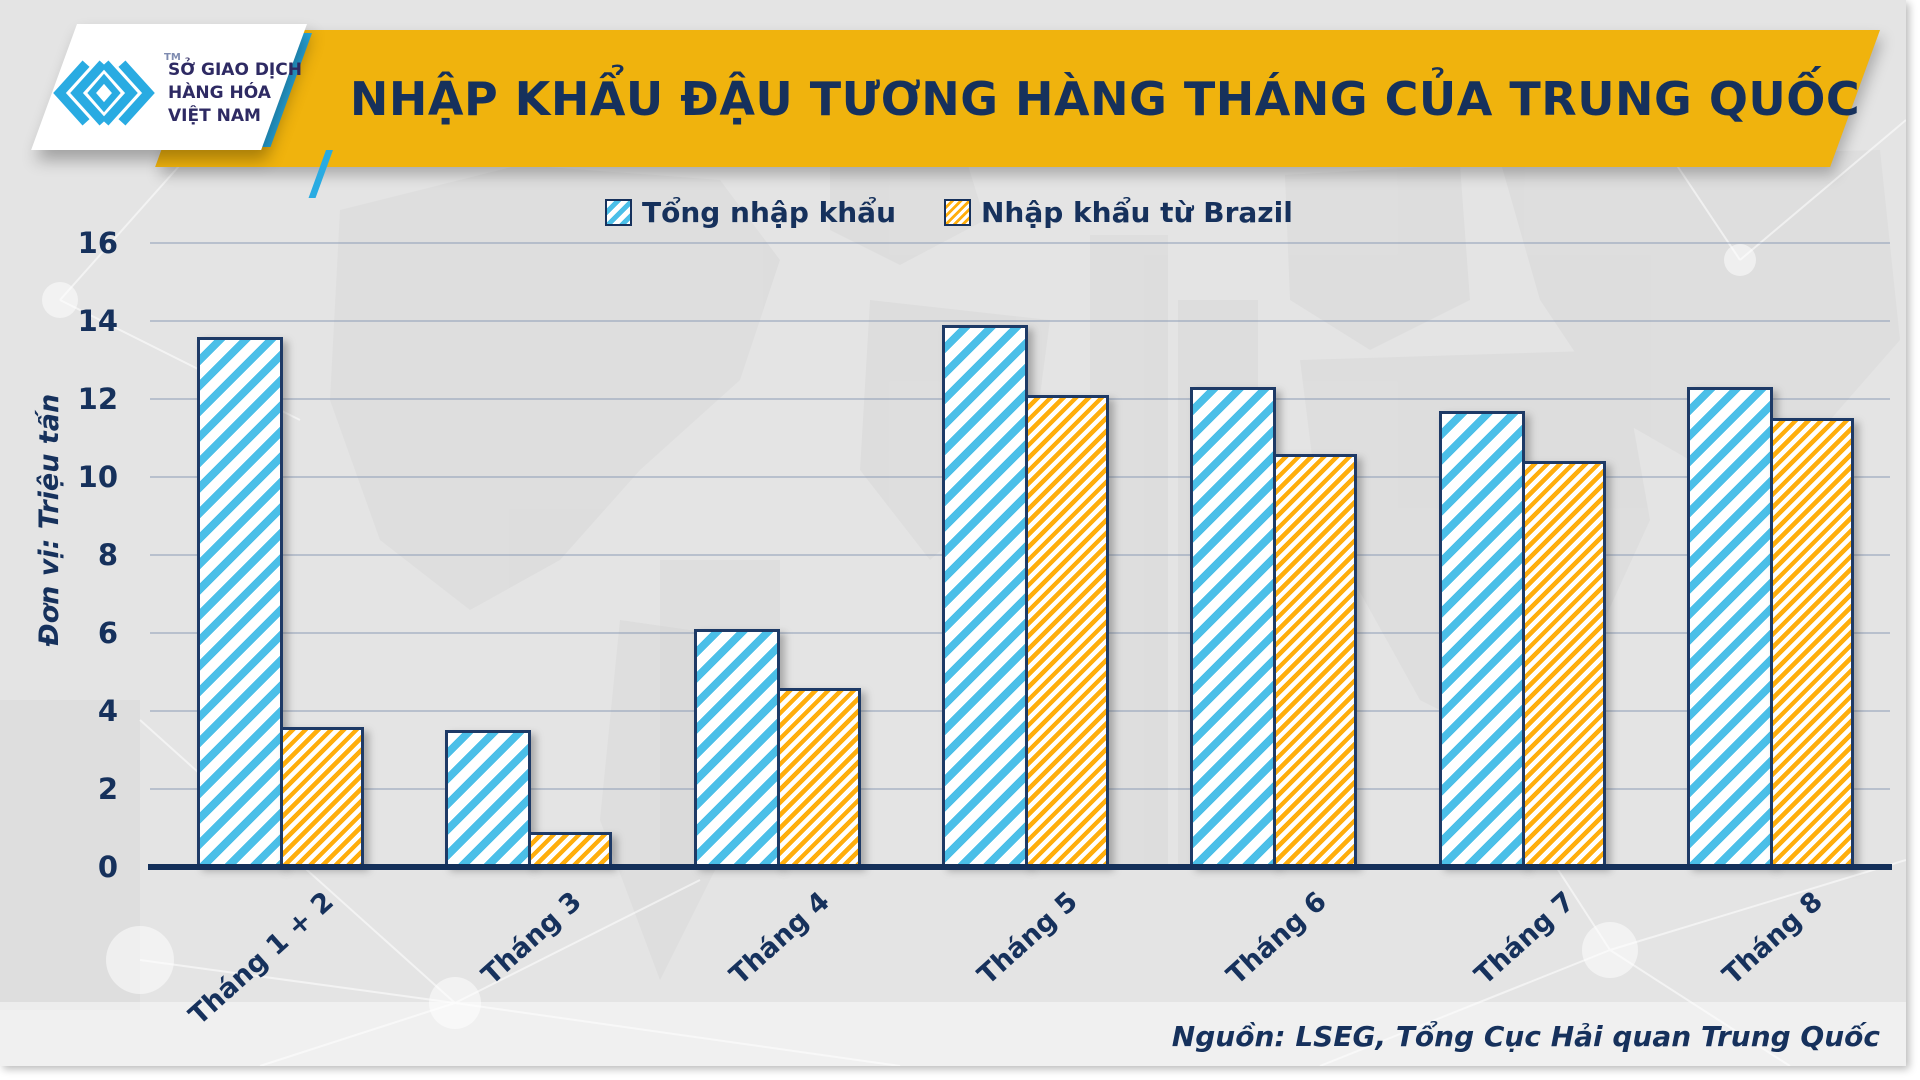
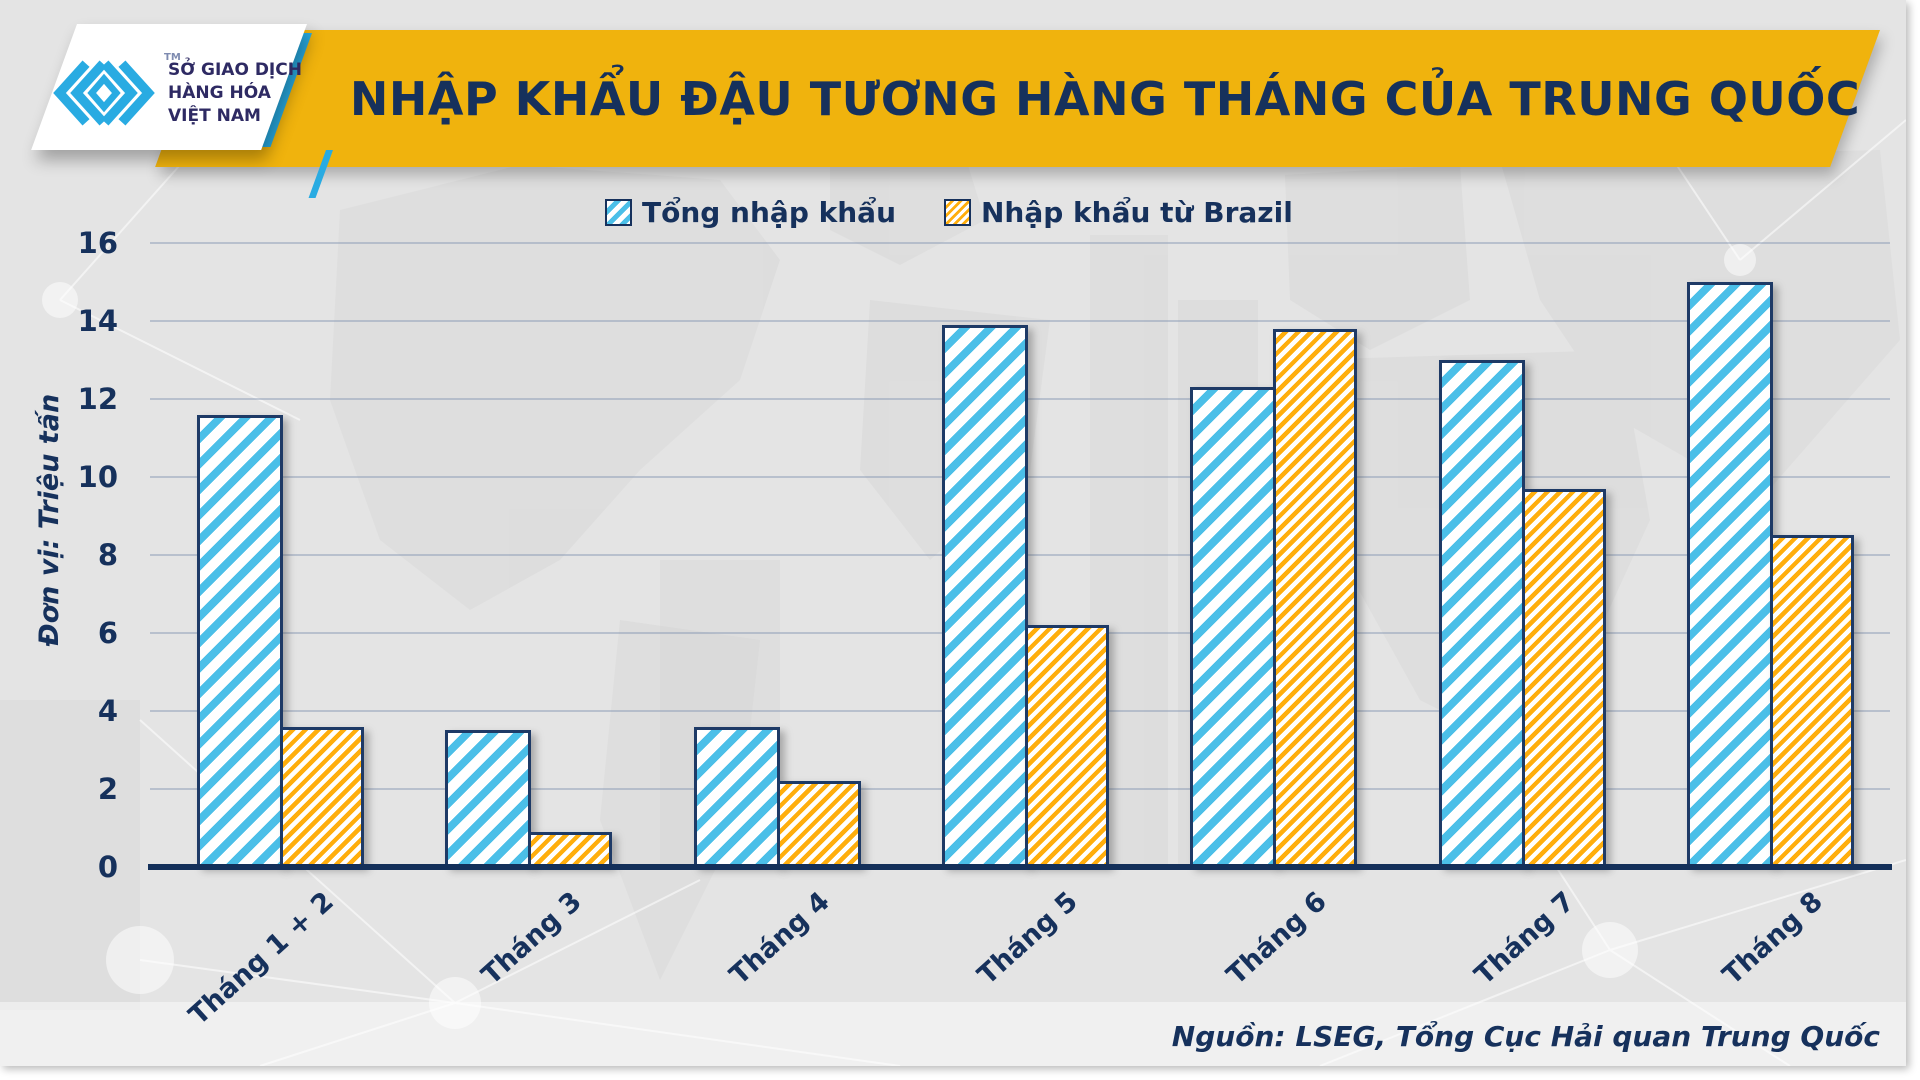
Tổng nhập khẩu/Tháng 1 + 2: 13.6 -> 11.6
Tổng nhập khẩu/Tháng 4: 6.1 -> 3.6
Nhập khẩu từ Brazil/Tháng 4: 4.6 -> 2.2
Nhập khẩu từ Brazil/Tháng 5: 12.1 -> 6.2
Nhập khẩu từ Brazil/Tháng 6: 10.6 -> 13.8
Tổng nhập khẩu/Tháng 7: 11.7 -> 13.0
Nhập khẩu từ Brazil/Tháng 7: 10.4 -> 9.7
Tổng nhập khẩu/Tháng 8: 12.3 -> 15.0
Nhập khẩu từ Brazil/Tháng 8: 11.5 -> 8.5
